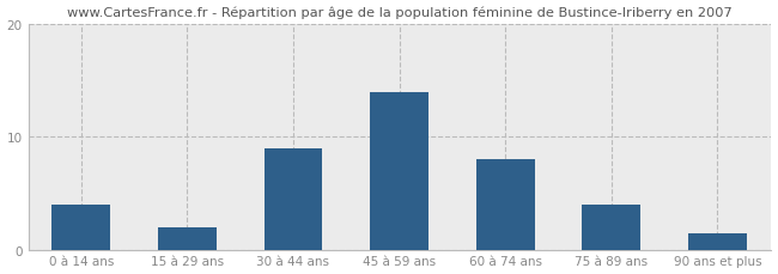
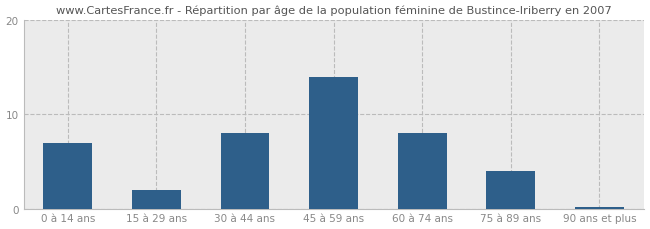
0 à 14 ans: 4.0 -> 7.0
30 à 44 ans: 9.0 -> 8.0
90 ans et plus: 1.4 -> 0.2
